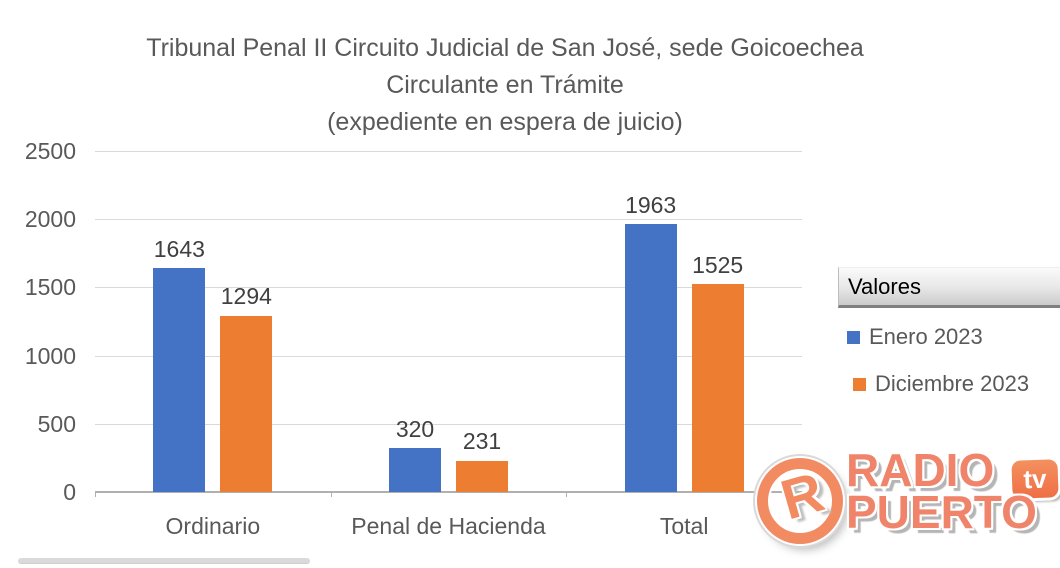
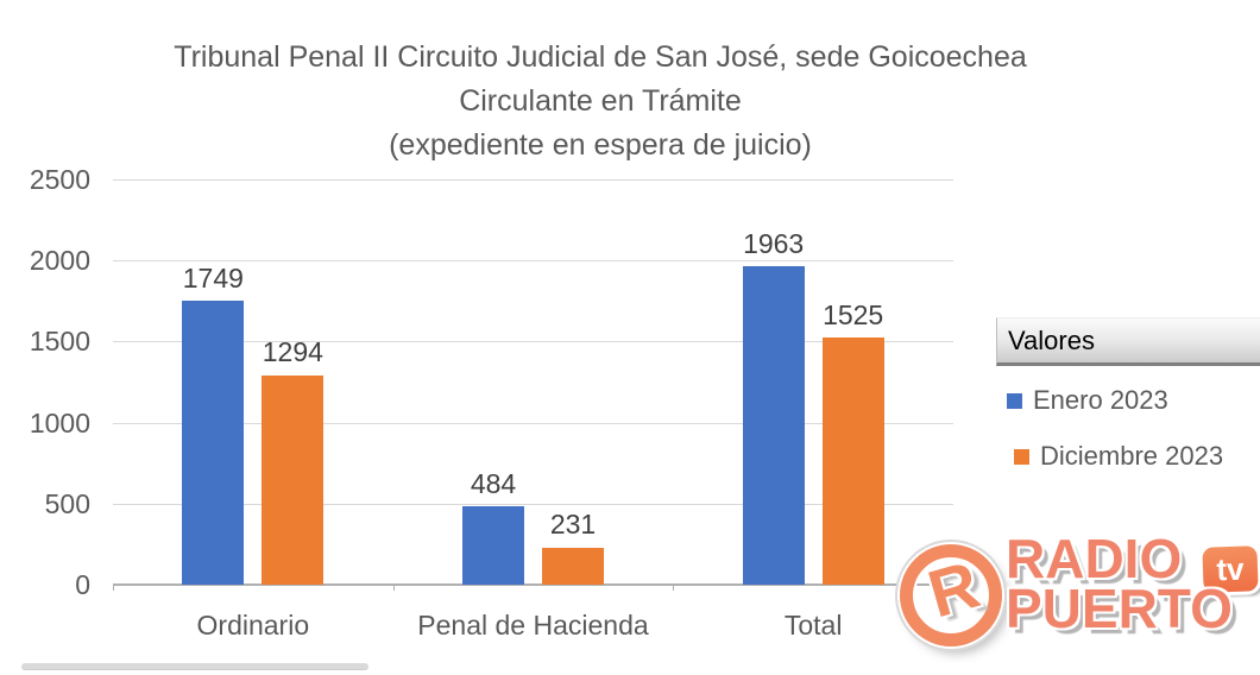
Enero 2023/Ordinario: 1643 -> 1749
Enero 2023/Penal de Hacienda: 320 -> 484
